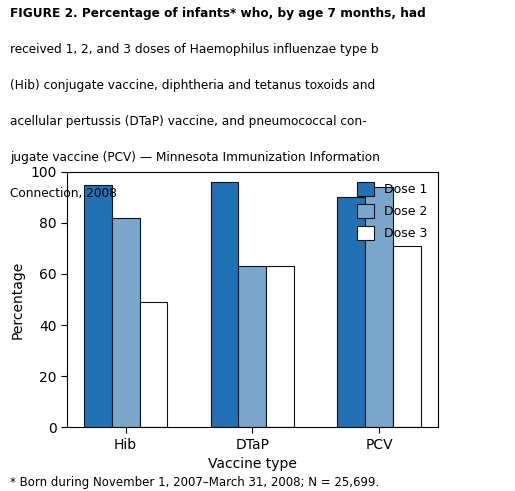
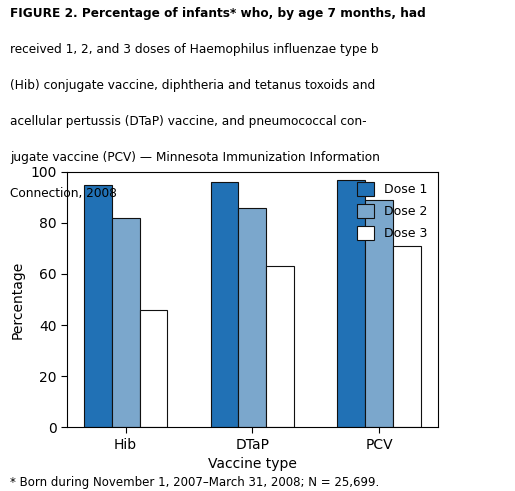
Dose 3/Hib: 49 -> 46
Dose 2/DTaP: 63 -> 86
Dose 1/PCV: 90 -> 97
Dose 2/PCV: 94 -> 89
